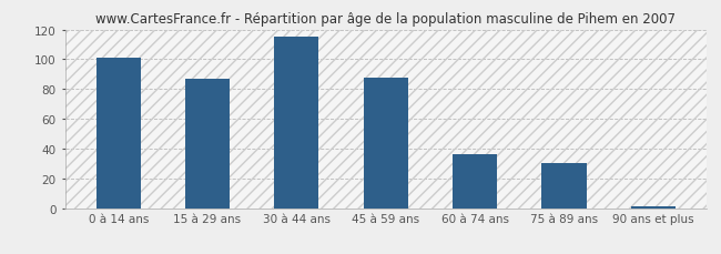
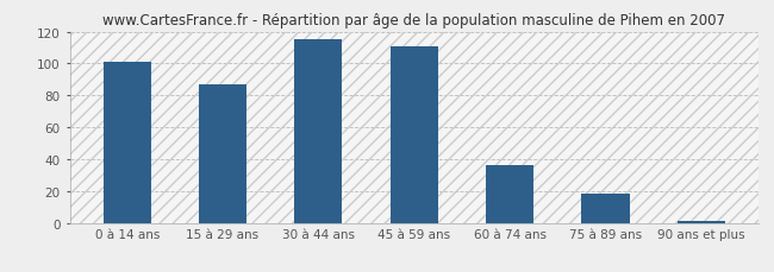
45 à 59 ans: 88 -> 111
75 à 89 ans: 30 -> 18
